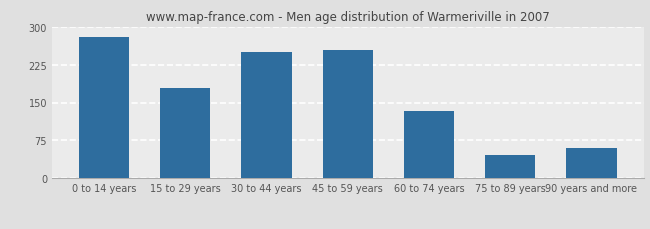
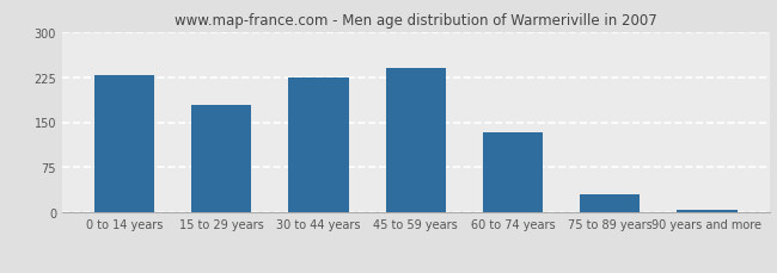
0 to 14 years: 280 -> 229
30 to 44 years: 250 -> 225
45 to 59 years: 254 -> 240
75 to 89 years: 46 -> 30
90 years and more: 60 -> 5
